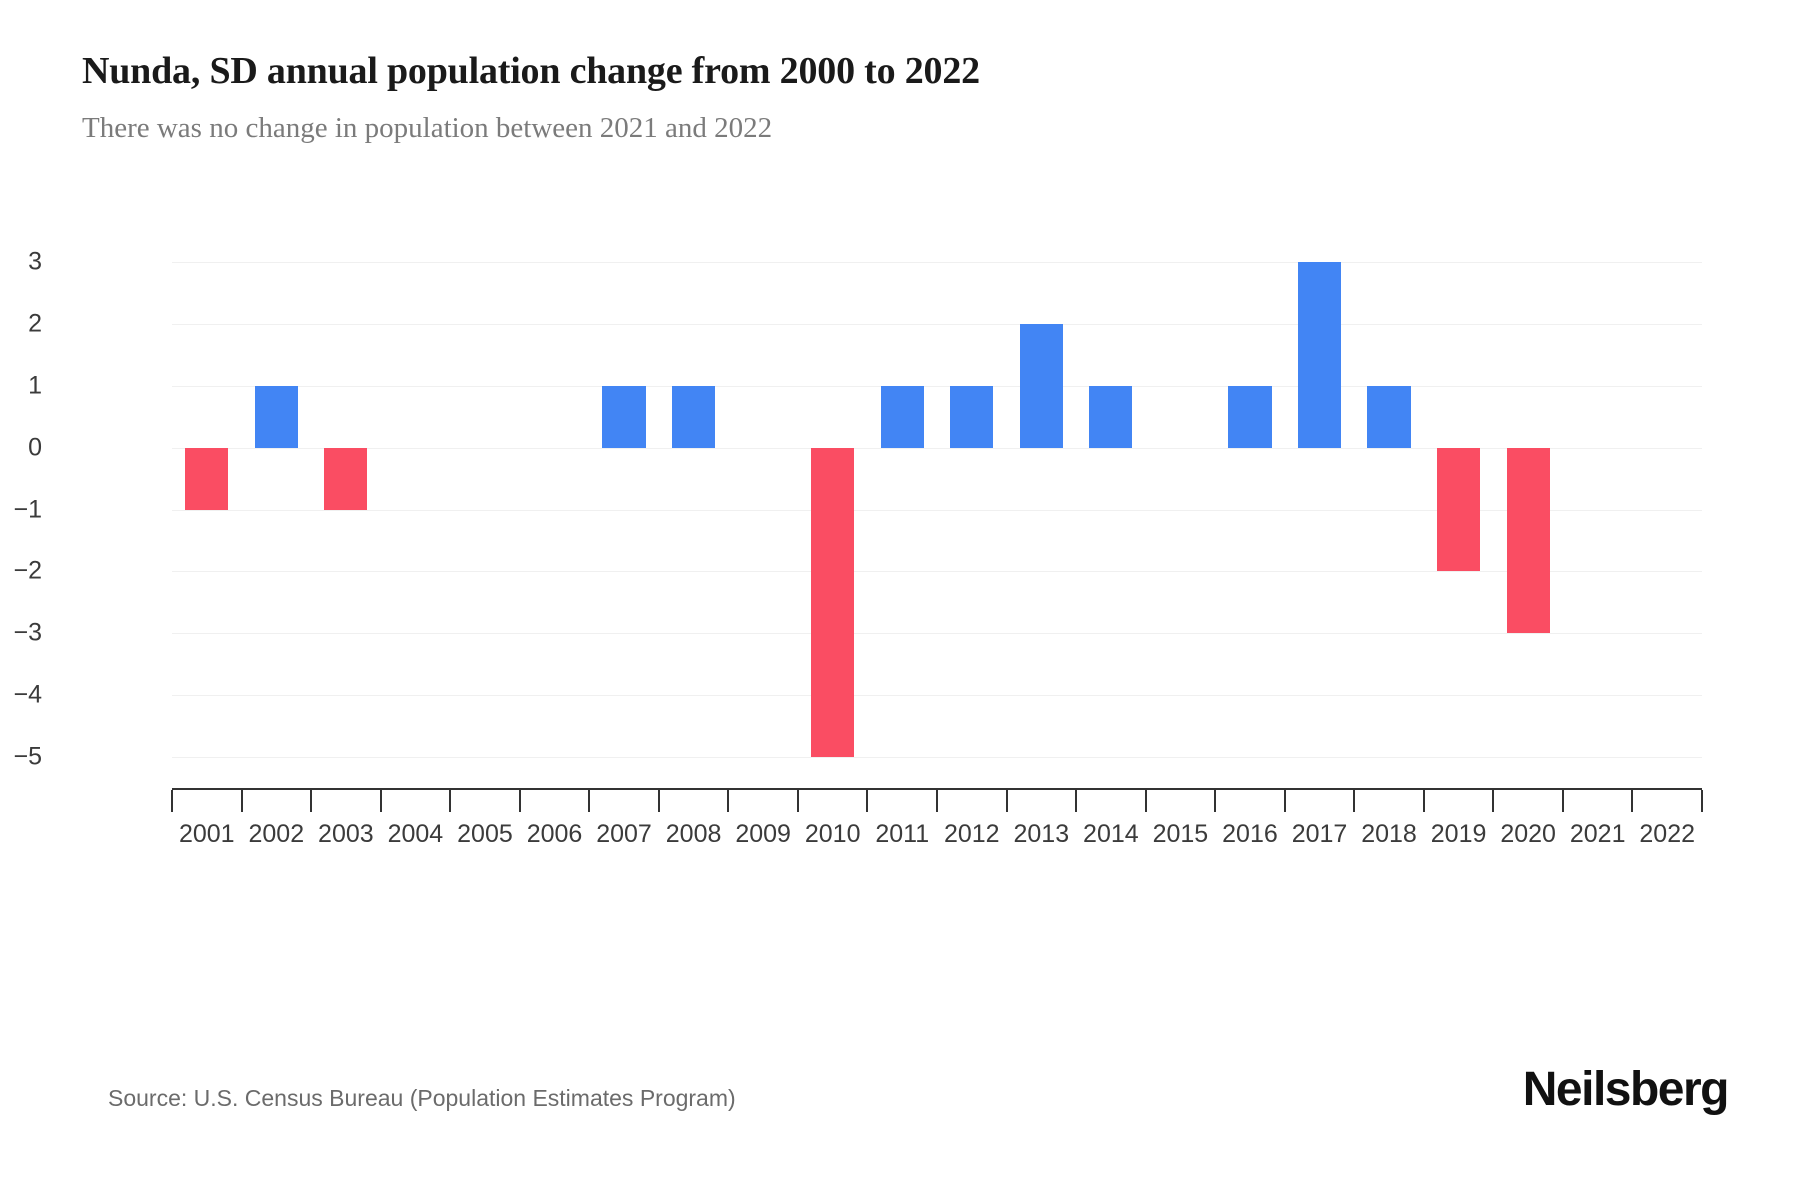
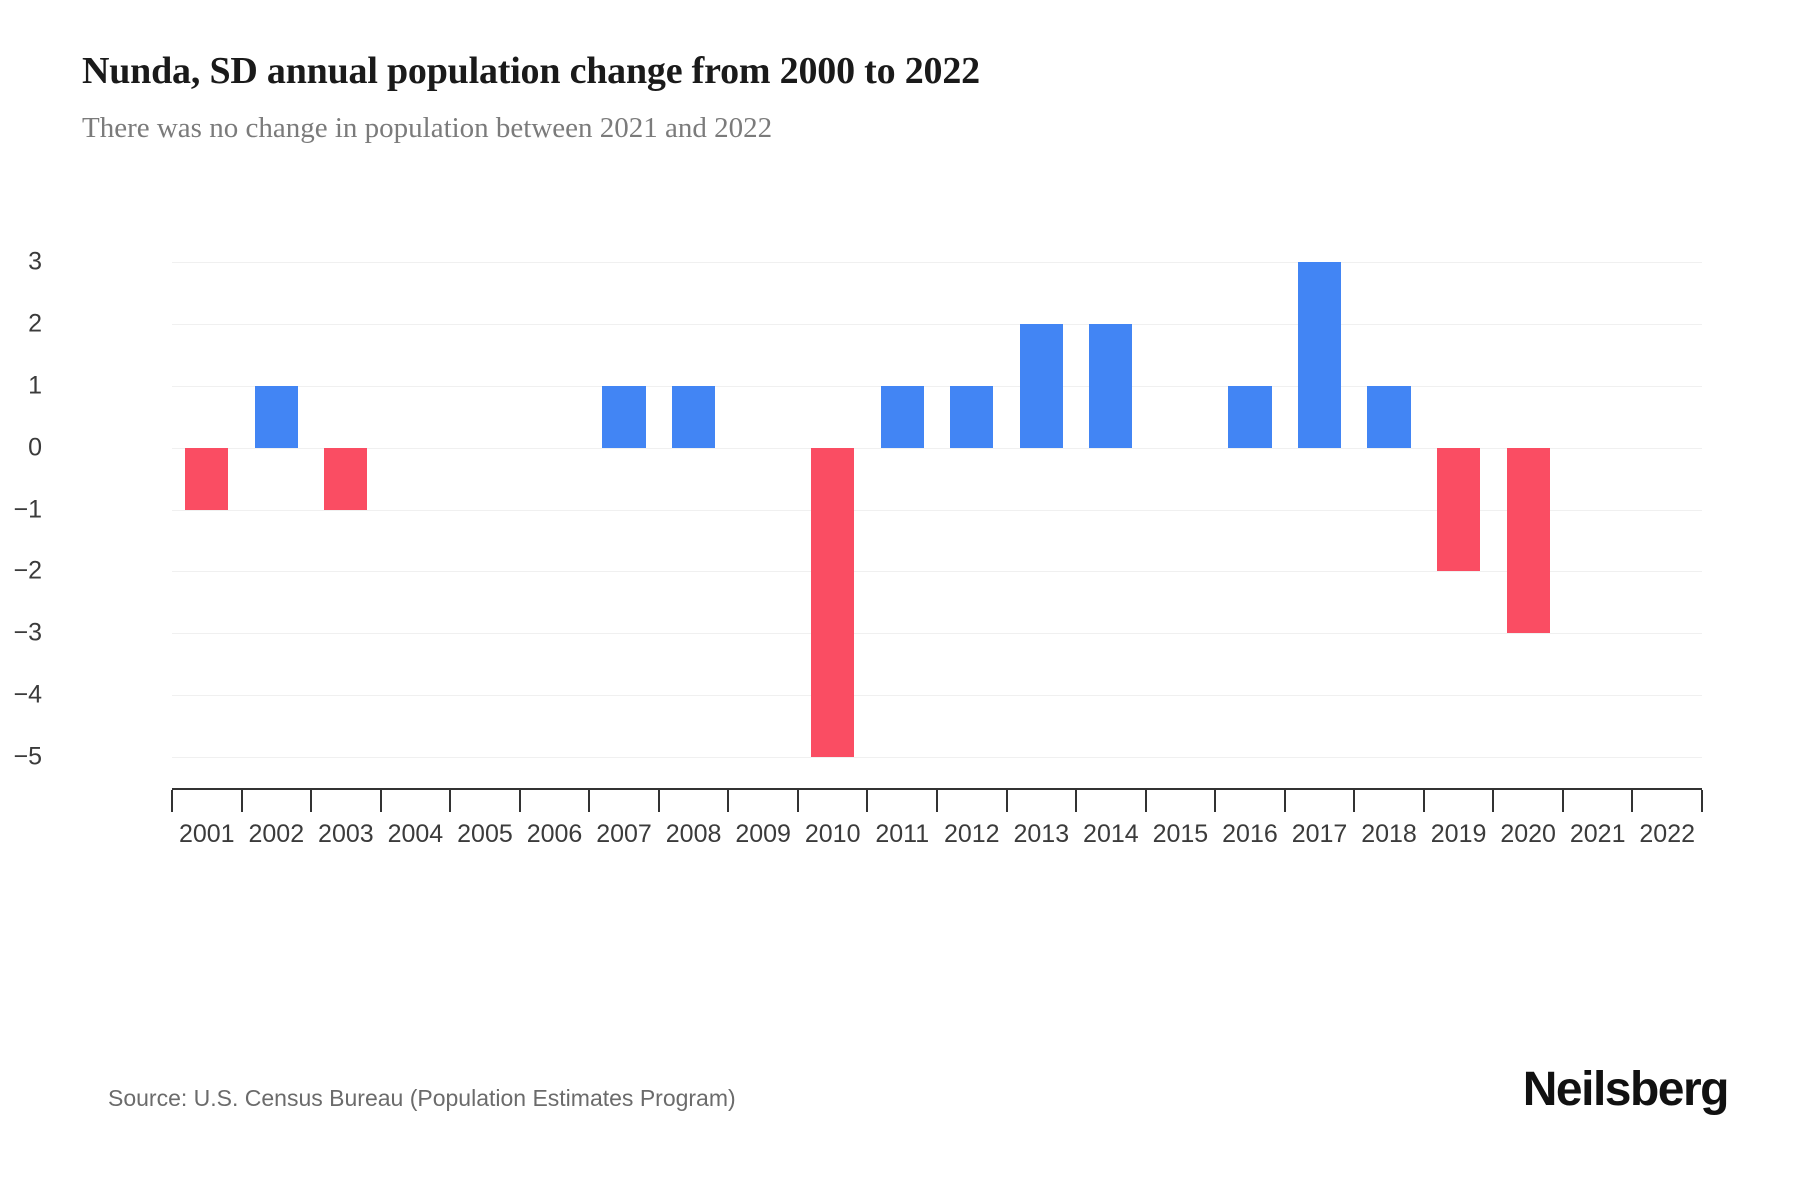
2014: 1 -> 2
